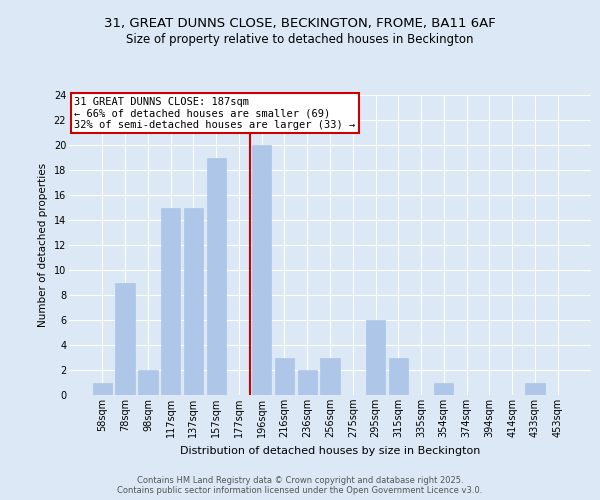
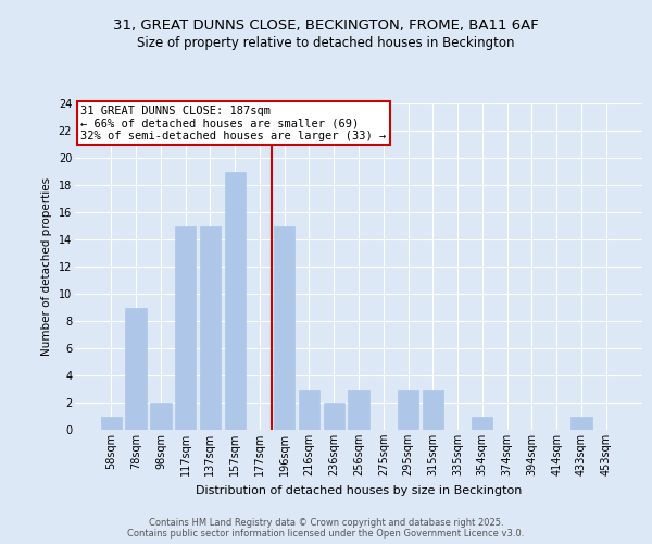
196sqm: 20 -> 15
295sqm: 6 -> 3
